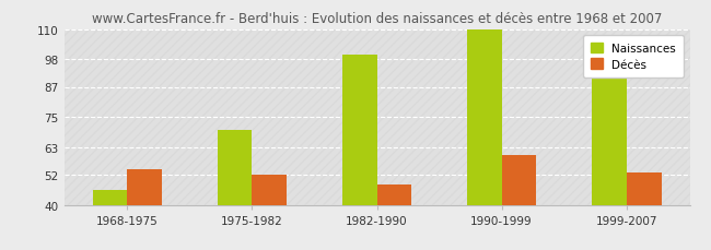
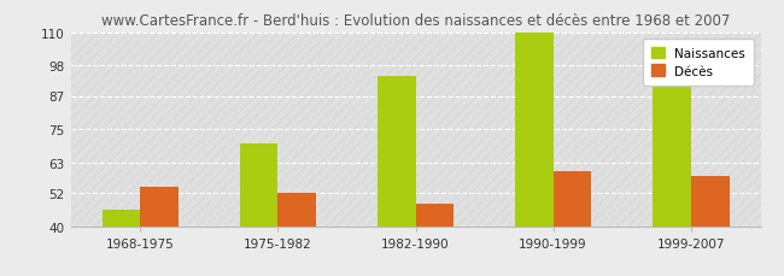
Naissances/1982-1990: 100 -> 94
Décès/1999-2007: 53 -> 58
